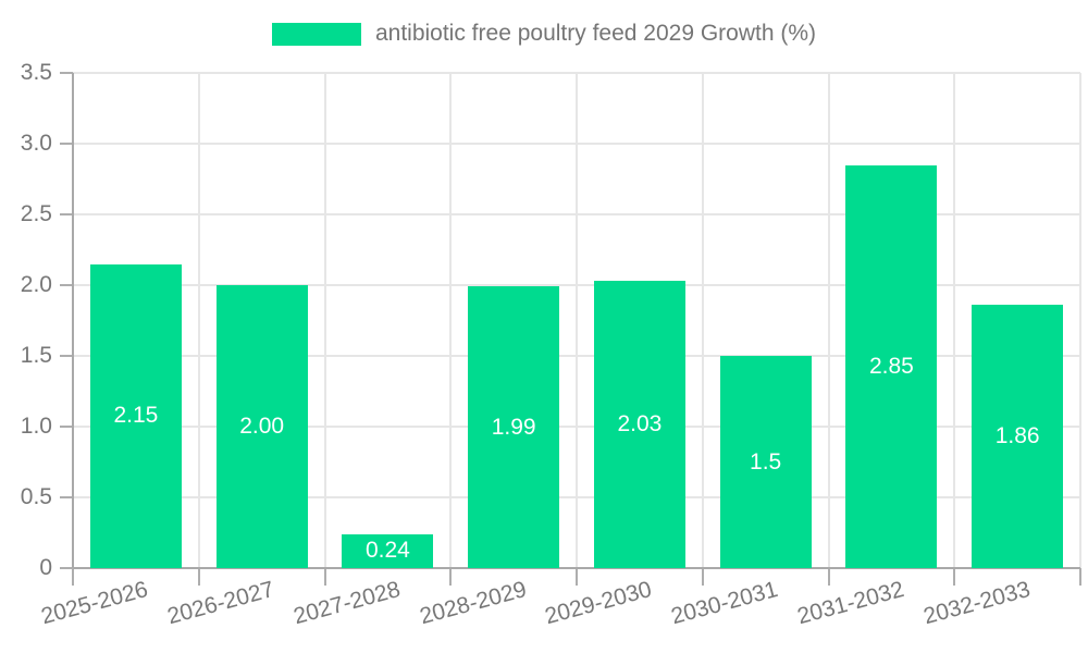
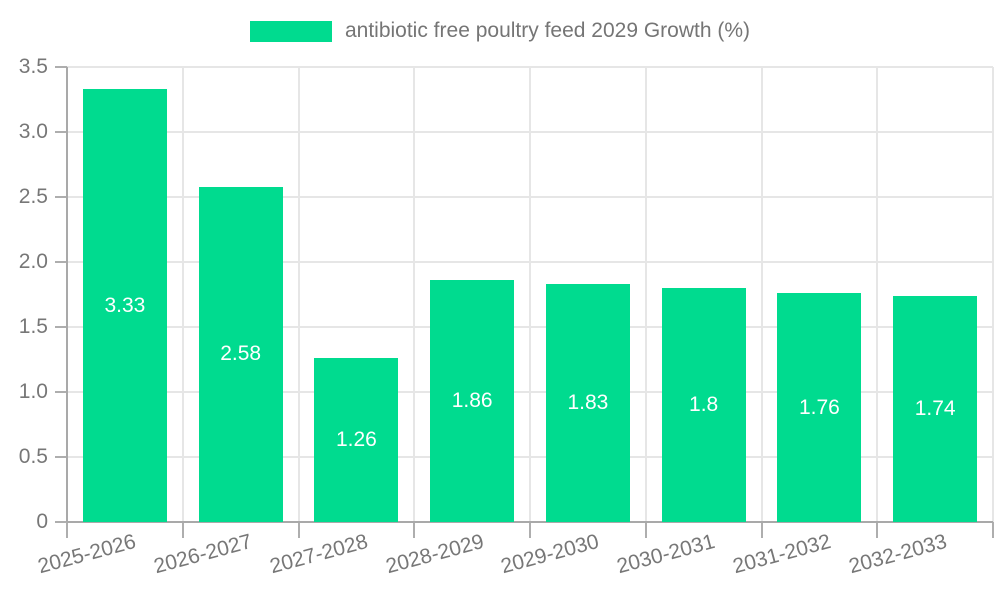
2025-2026: 2.15 -> 3.33
2026-2027: 2.00 -> 2.58
2027-2028: 0.24 -> 1.26
2028-2029: 1.99 -> 1.86
2029-2030: 2.03 -> 1.83
2030-2031: 1.5 -> 1.8
2031-2032: 2.85 -> 1.76
2032-2033: 1.86 -> 1.74
